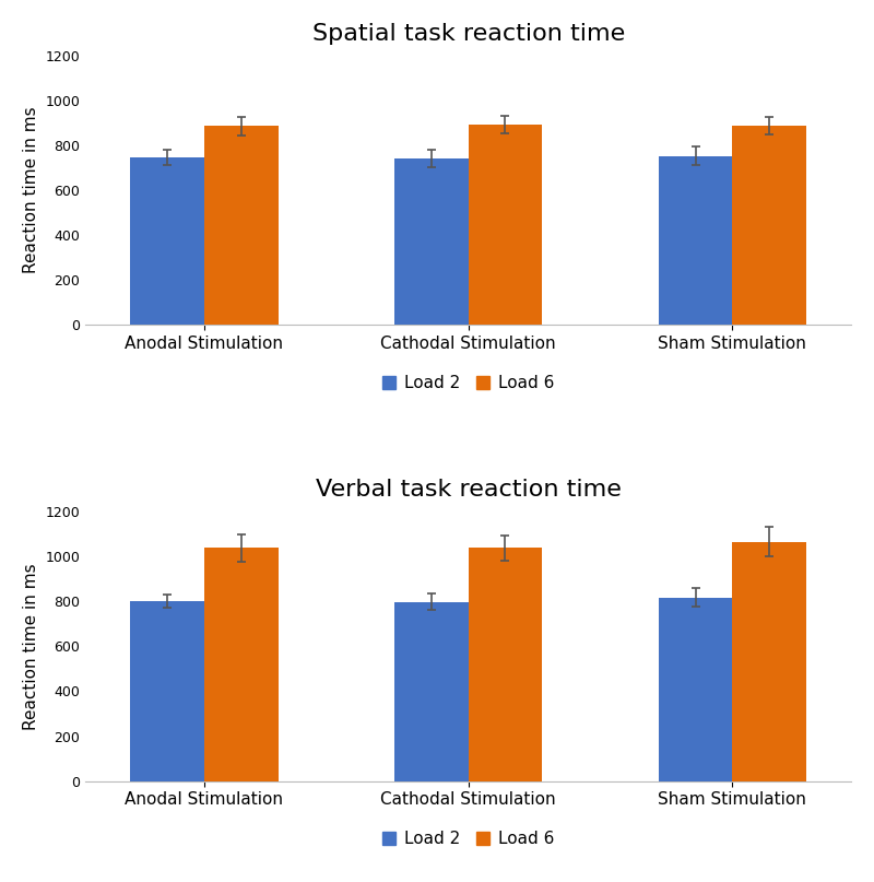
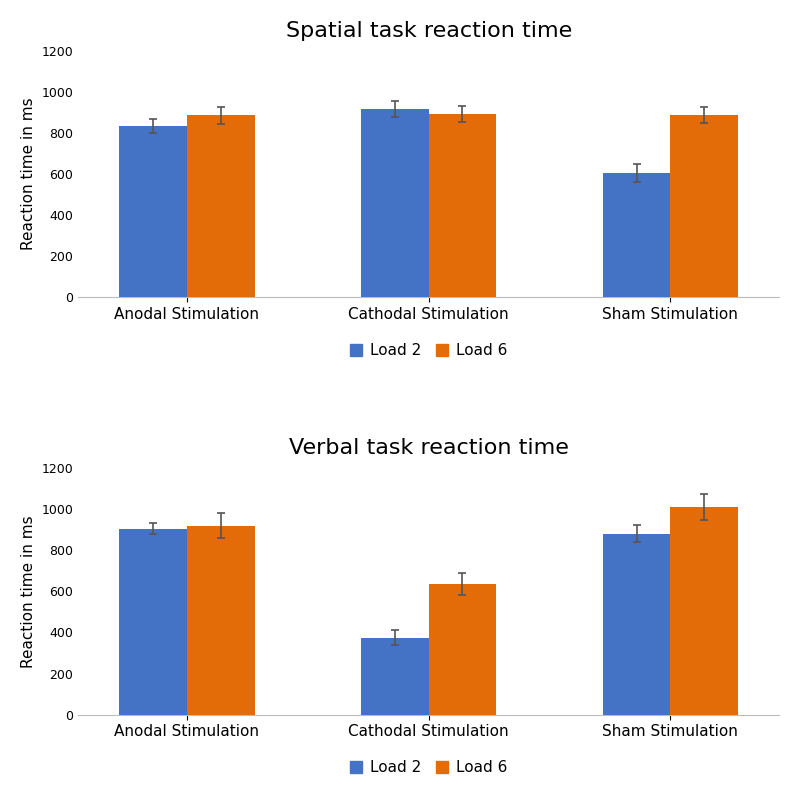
Spatial task reaction time/Load 2/Anodal Stimulation: 745 -> 835
Spatial task reaction time/Load 2/Cathodal Stimulation: 740 -> 915
Spatial task reaction time/Load 2/Sham Stimulation: 752 -> 605
Verbal task reaction time/Load 2/Anodal Stimulation: 802 -> 905
Verbal task reaction time/Load 6/Anodal Stimulation: 1038 -> 920
Verbal task reaction time/Load 2/Cathodal Stimulation: 798 -> 375
Verbal task reaction time/Load 6/Cathodal Stimulation: 1038 -> 635
Verbal task reaction time/Load 2/Sham Stimulation: 818 -> 880
Verbal task reaction time/Load 6/Sham Stimulation: 1065 -> 1010
